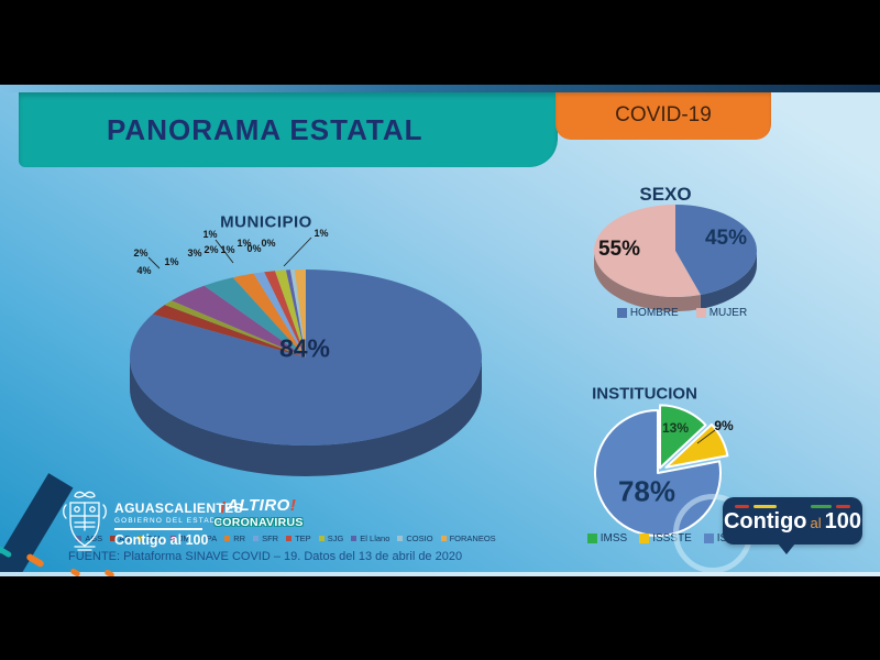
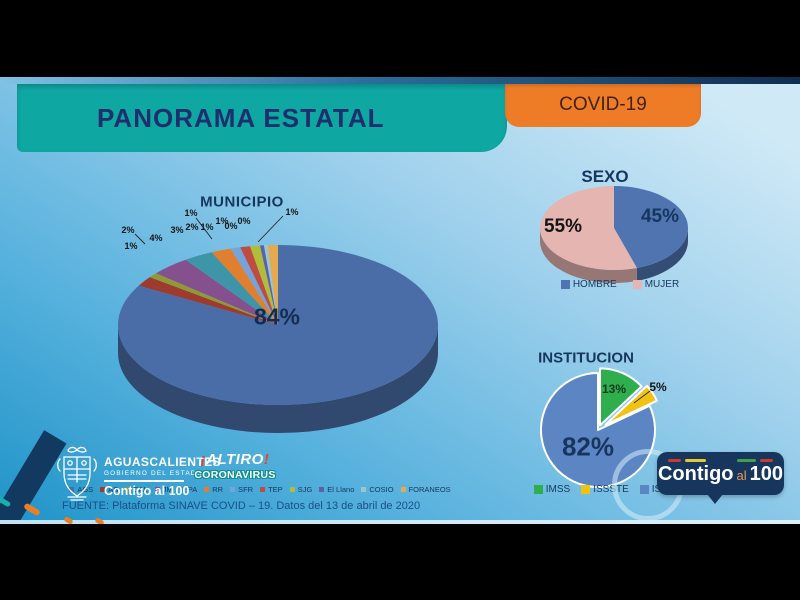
MUNICIPIO/CAL: 4% -> 1%
MUNICIPIO/JM: 1% -> 4%
INSTITUCION/ISSSTE: 9% -> 5%
INSTITUCION/ISSEA: 78% -> 82%
